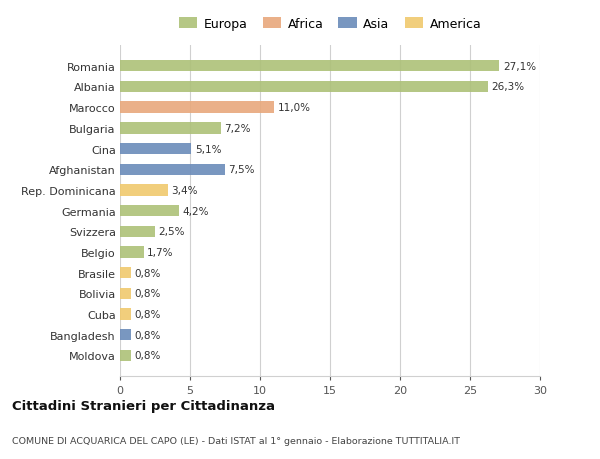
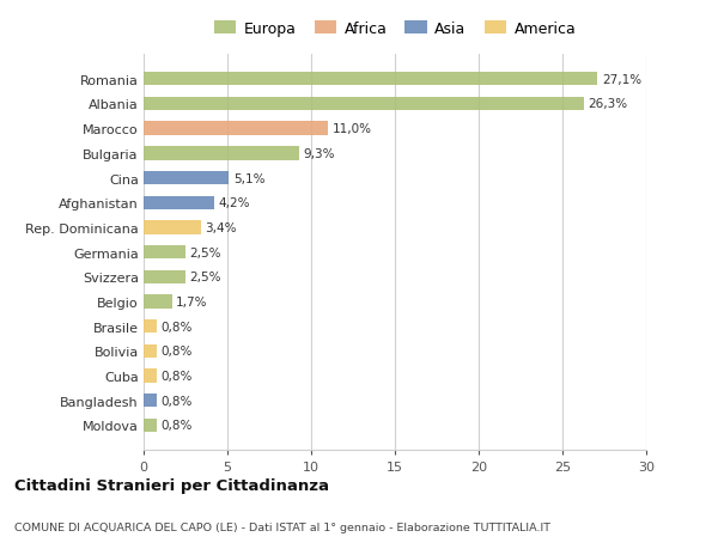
Bulgaria: 7,2% -> 9,3%
Afghanistan: 7,5% -> 4,2%
Germania: 4,2% -> 2,5%
